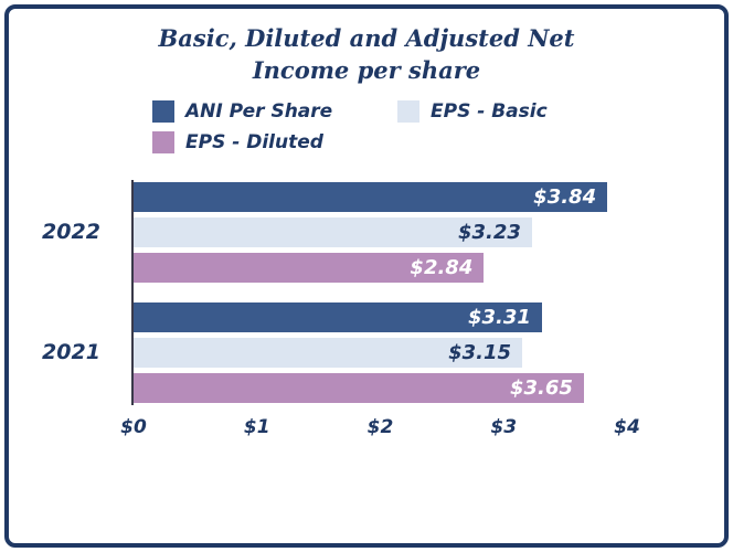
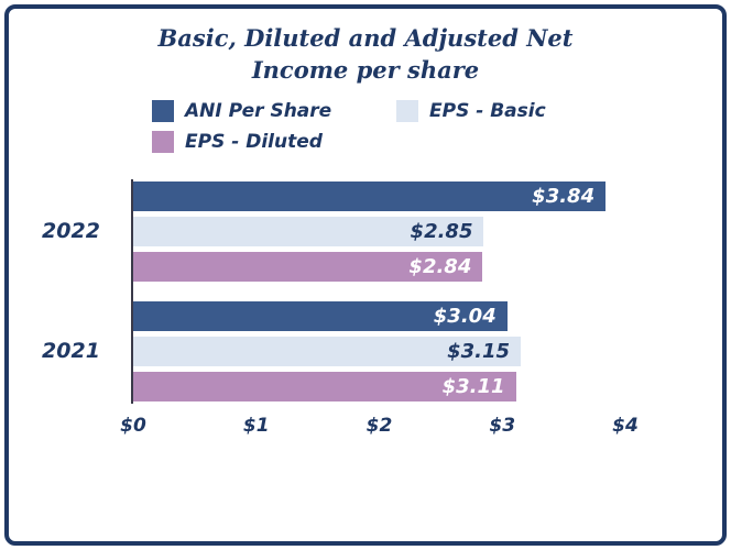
EPS - Basic/2022: $3.23 -> $2.85
ANI Per Share/2021: $3.31 -> $3.04
EPS - Diluted/2021: $3.65 -> $3.11
